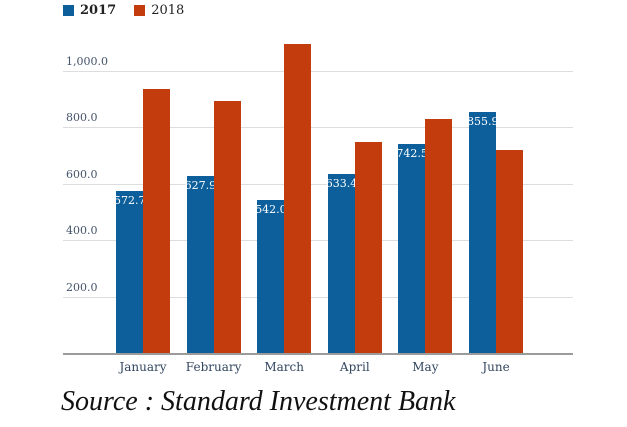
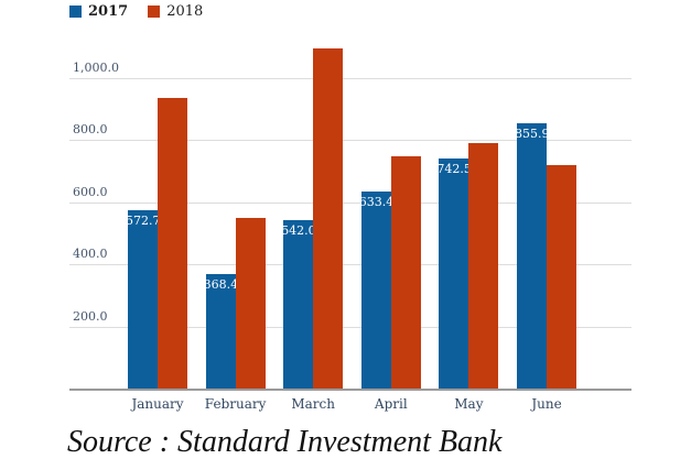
2017/February: 627.9 -> 368.4
2018/February: 900 -> 550
2018/May: 830 -> 790
